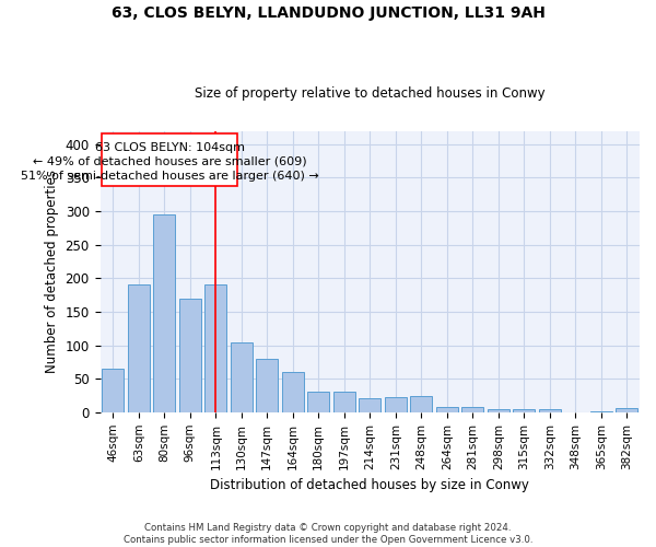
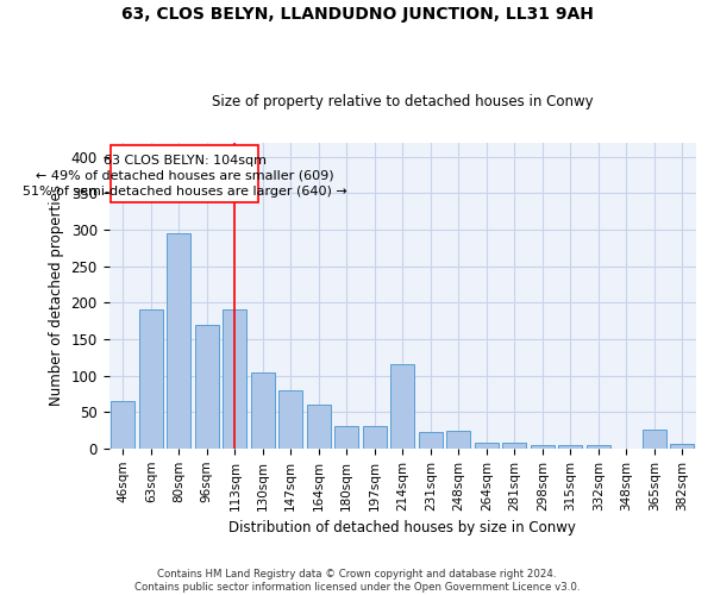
214sqm: 21 -> 116
365sqm: 2 -> 26
